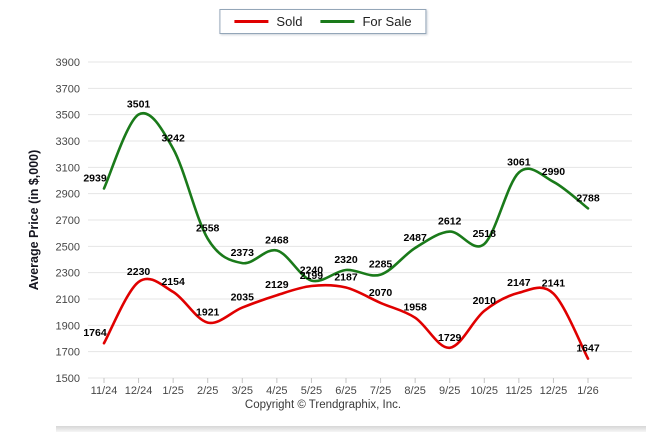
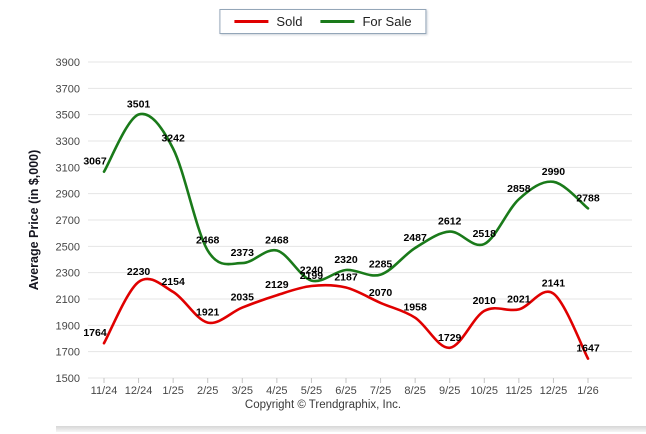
For Sale/11/24: 2939 -> 3067
For Sale/2/25: 2558 -> 2468
Sold/11/25: 2147 -> 2021
For Sale/11/25: 3061 -> 2858
